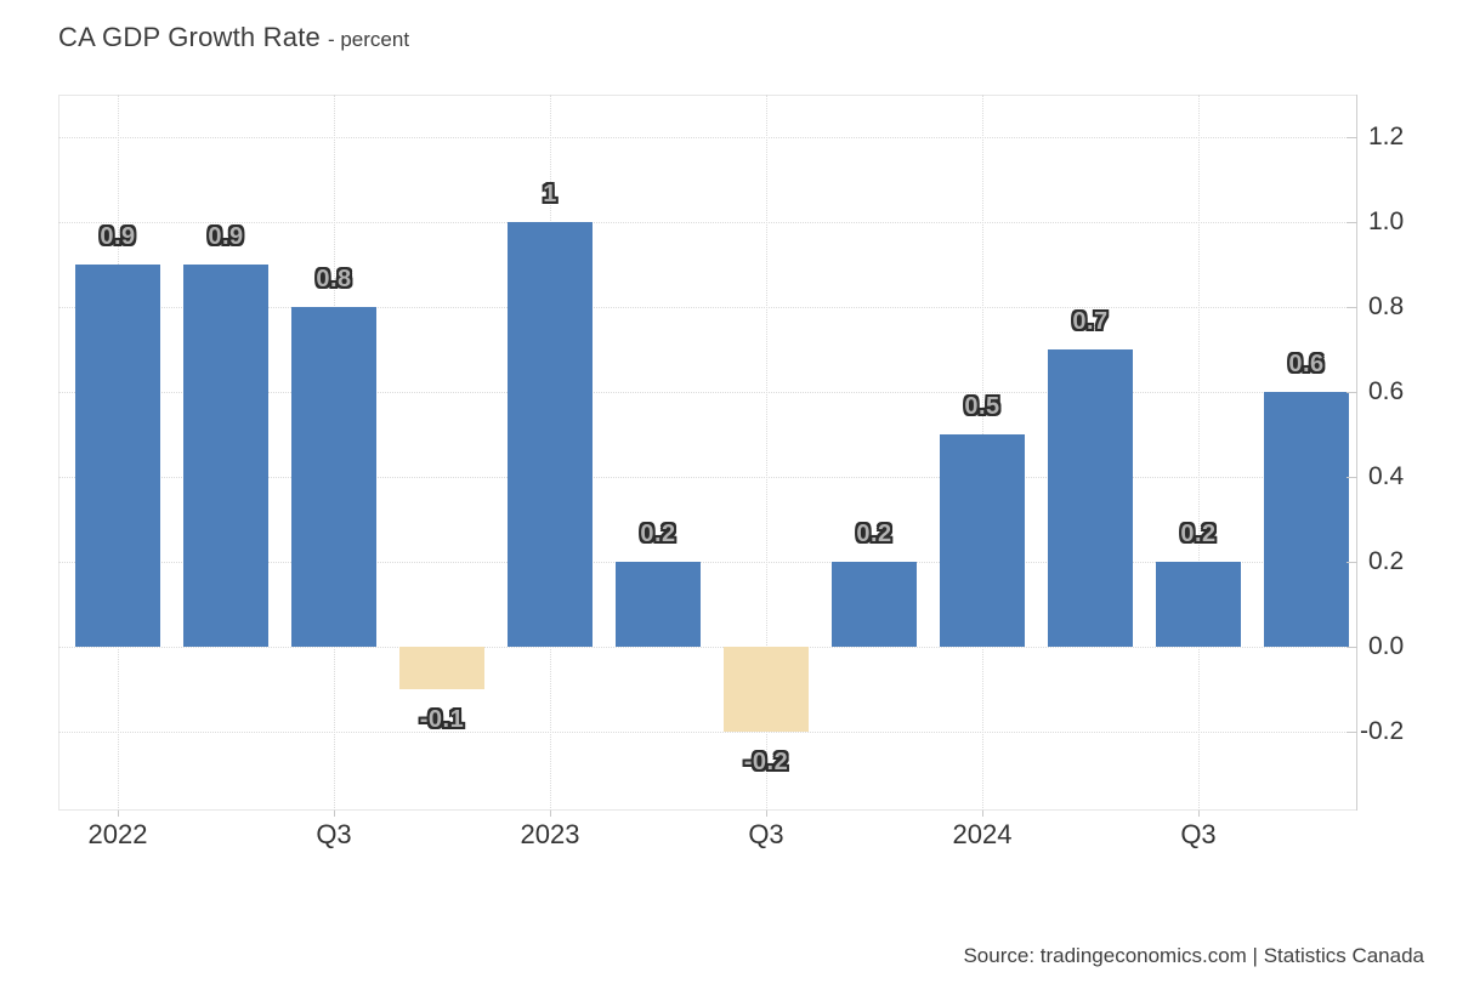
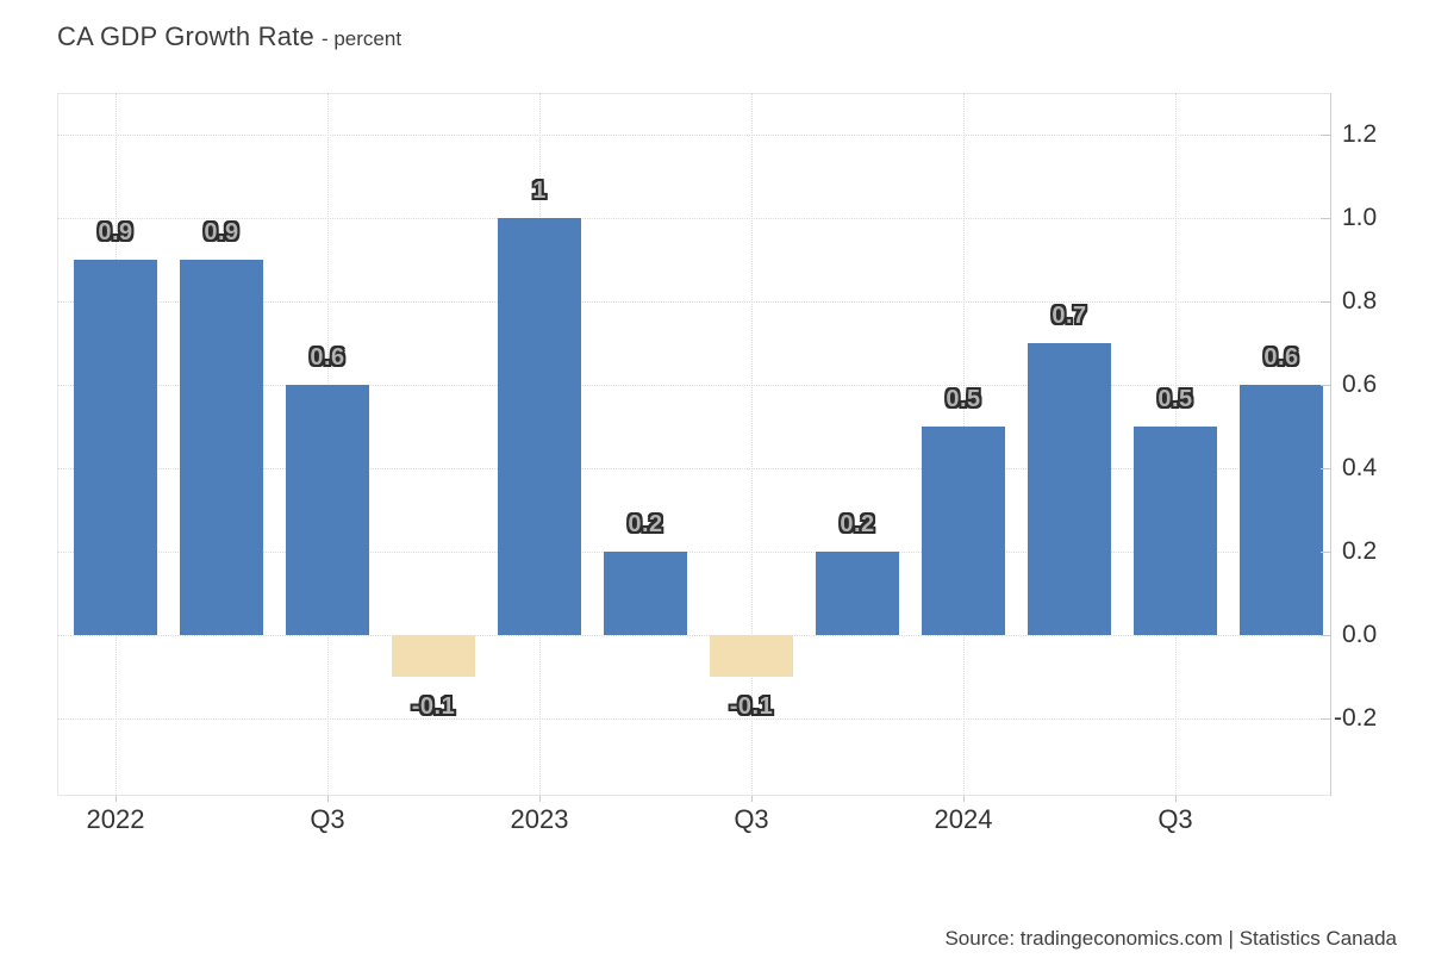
2022 Q3: 0.8 -> 0.6
2023 Q3: -0.2 -> -0.1
2024 Q3: 0.2 -> 0.5
